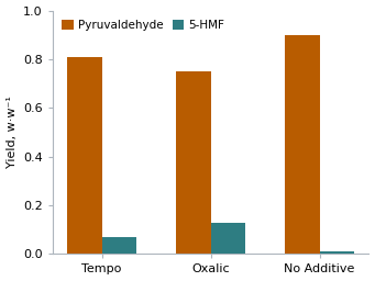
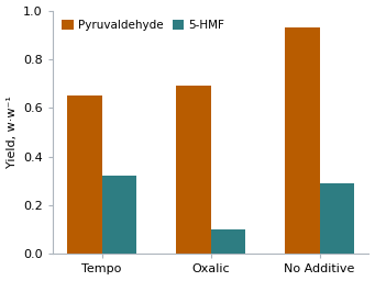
Pyruvaldehyde/Tempo: 0.81 -> 0.65
5-HMF/Tempo: 0.07 -> 0.32
Pyruvaldehyde/Oxalic: 0.75 -> 0.69
5-HMF/Oxalic: 0.13 -> 0.10
Pyruvaldehyde/No Additive: 0.90 -> 0.93
5-HMF/No Additive: 0.01 -> 0.29
